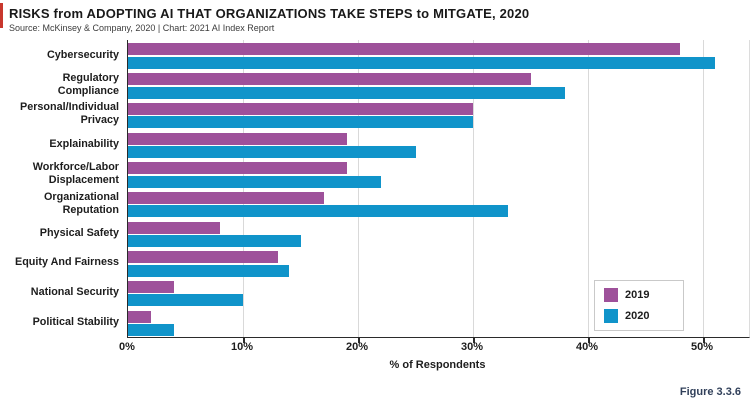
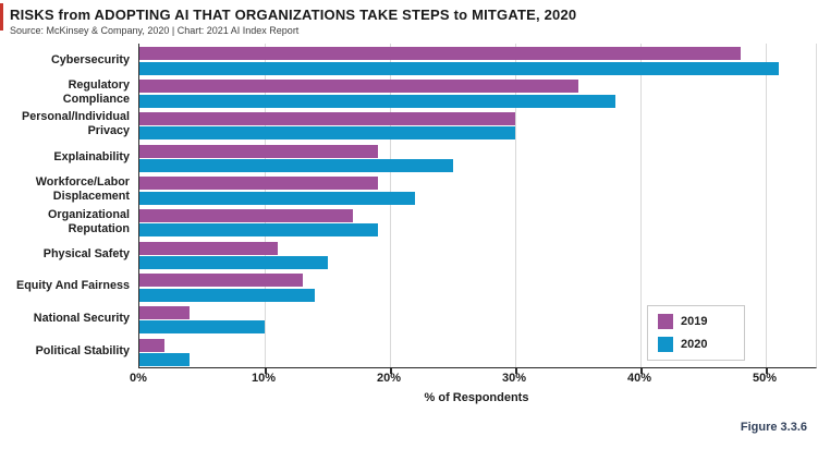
2020/Organizational Reputation: 33% -> 19%
2019/Physical Safety: 8% -> 11%
